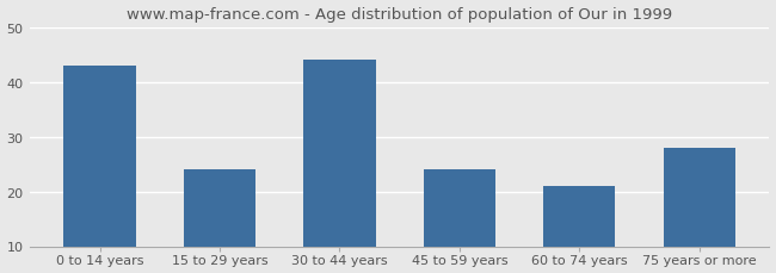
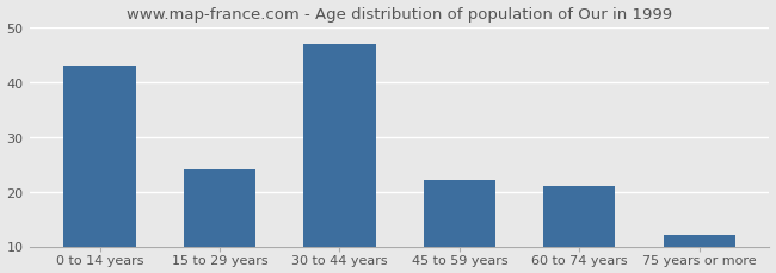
30 to 44 years: 44 -> 47
45 to 59 years: 24 -> 22
75 years or more: 28 -> 12
